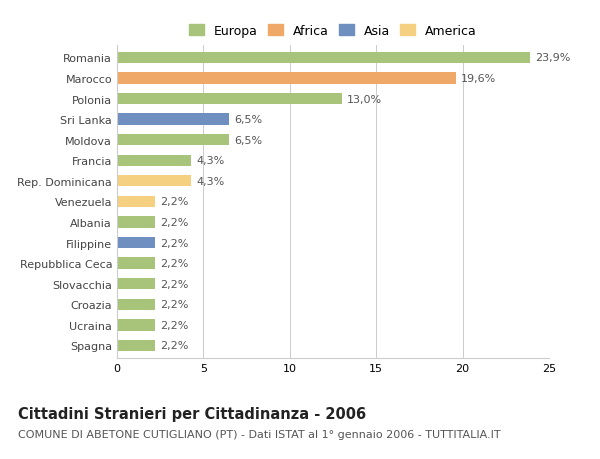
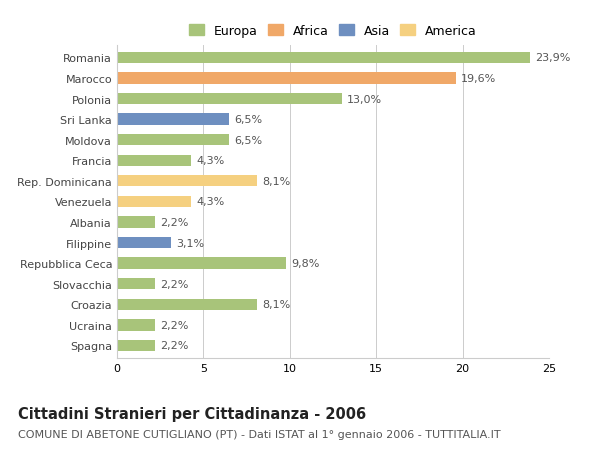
Rep. Dominicana: 4,3% -> 8,1%
Venezuela: 2,2% -> 4,3%
Filippine: 2,2% -> 3,1%
Repubblica Ceca: 2,2% -> 9,8%
Croazia: 2,2% -> 8,1%
